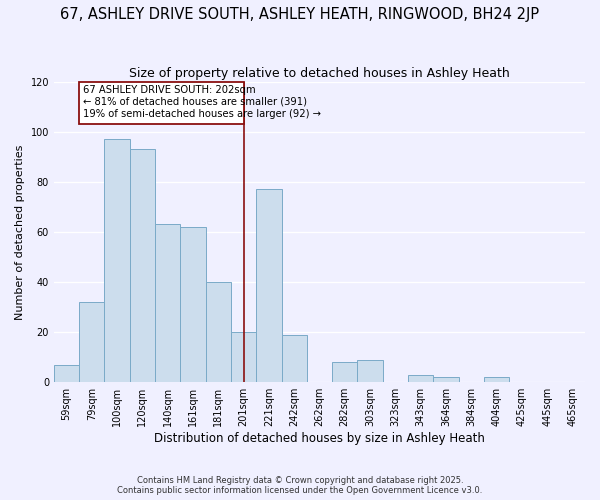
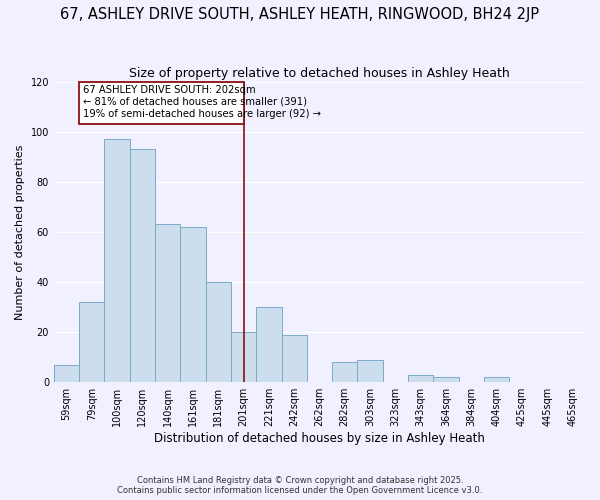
221sqm: 77 -> 30
